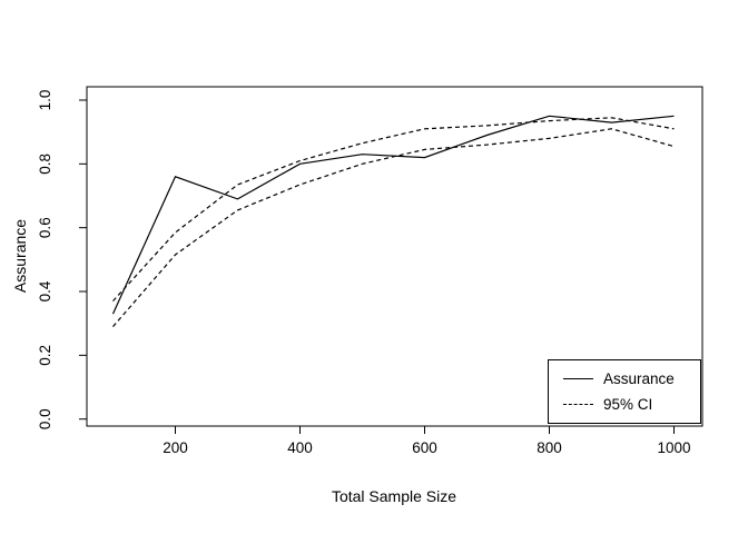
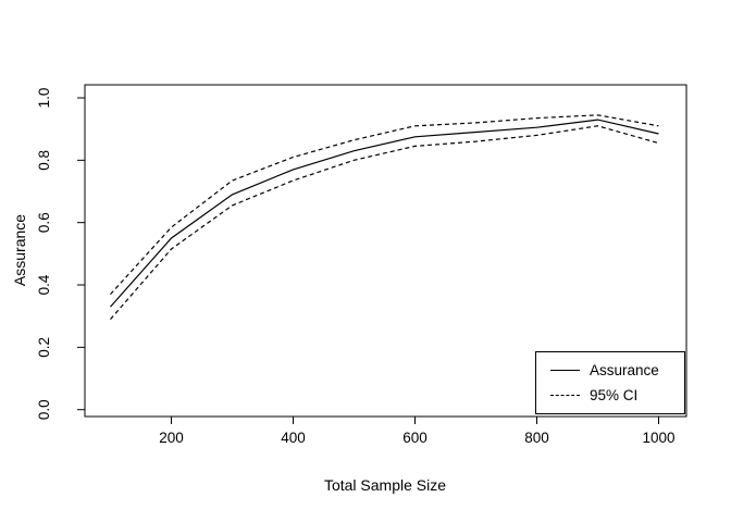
Assurance/200: 0.76 -> 0.55
Assurance/400: 0.80 -> 0.77
Assurance/600: 0.82 -> 0.88
Assurance/800: 0.95 -> 0.91
Assurance/1000: 0.95 -> 0.89
